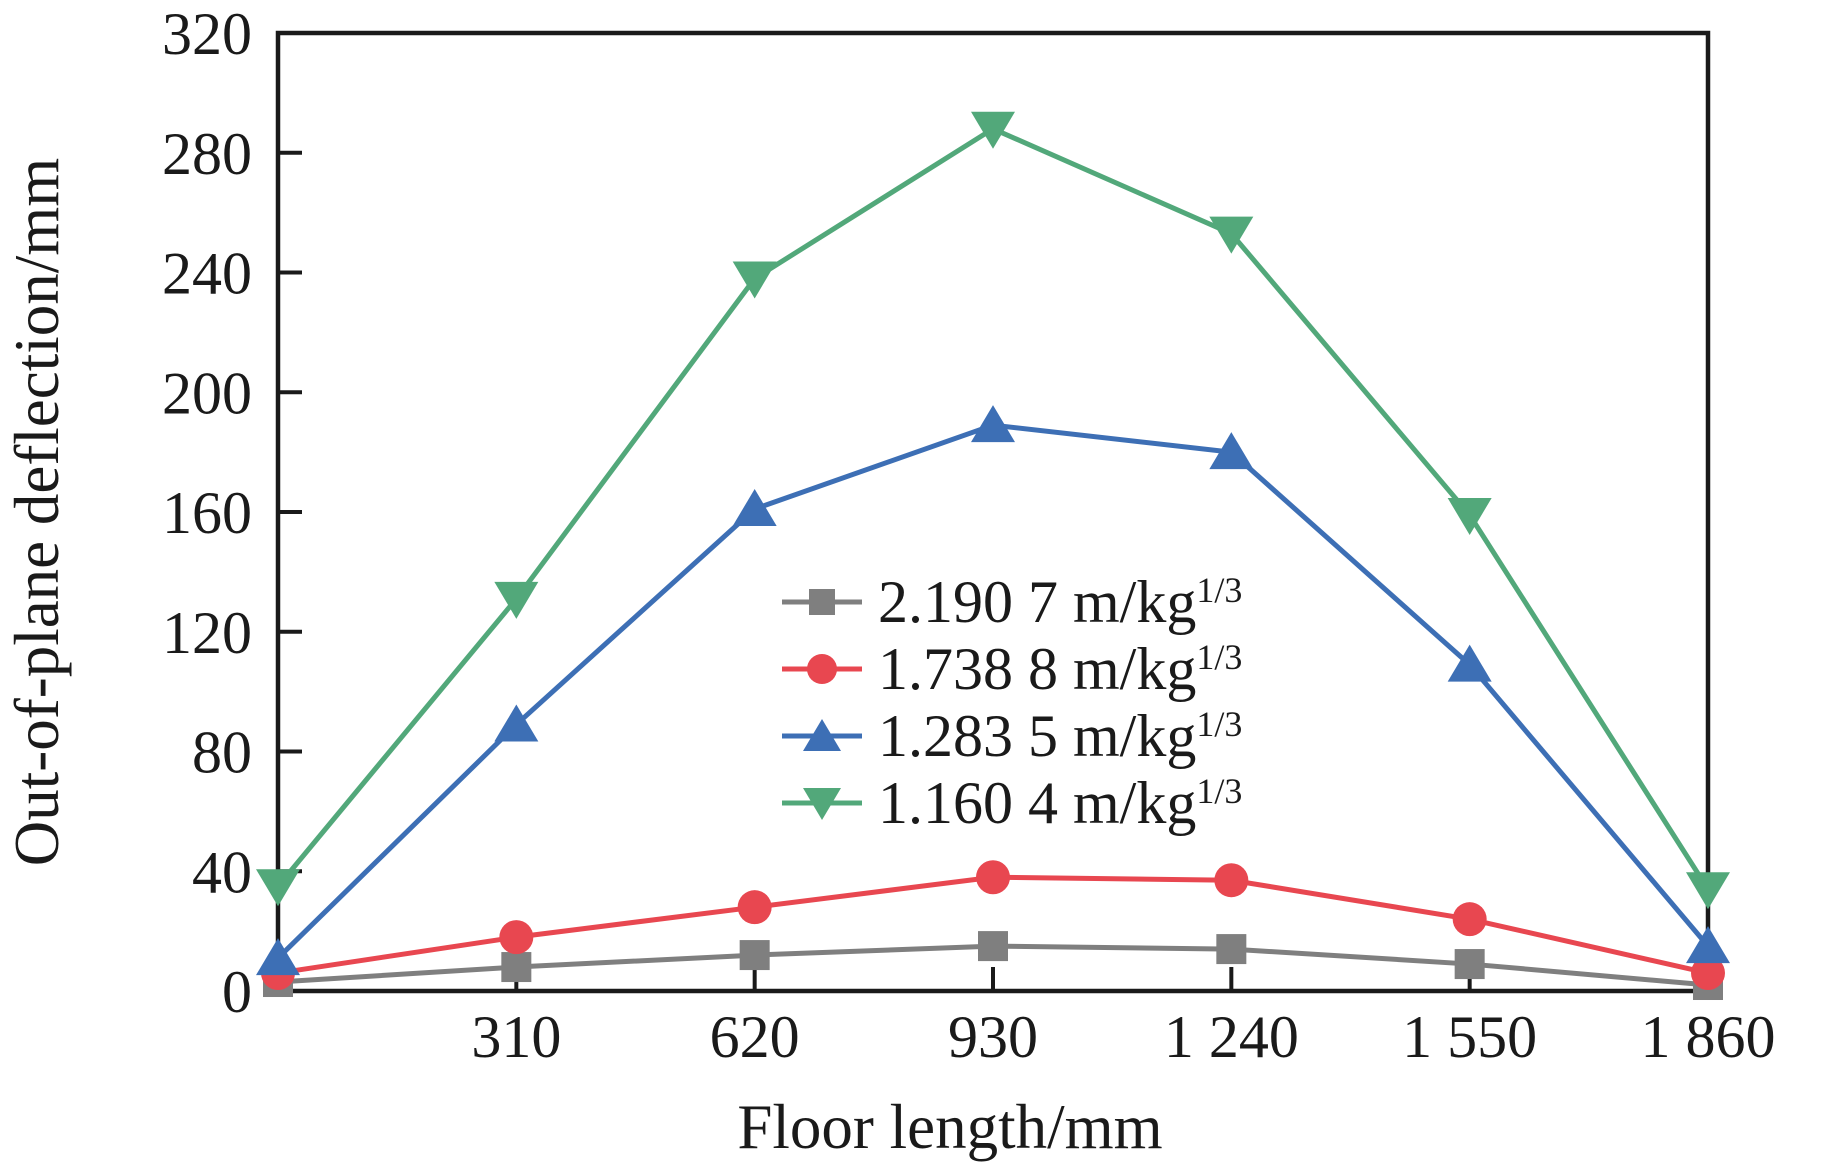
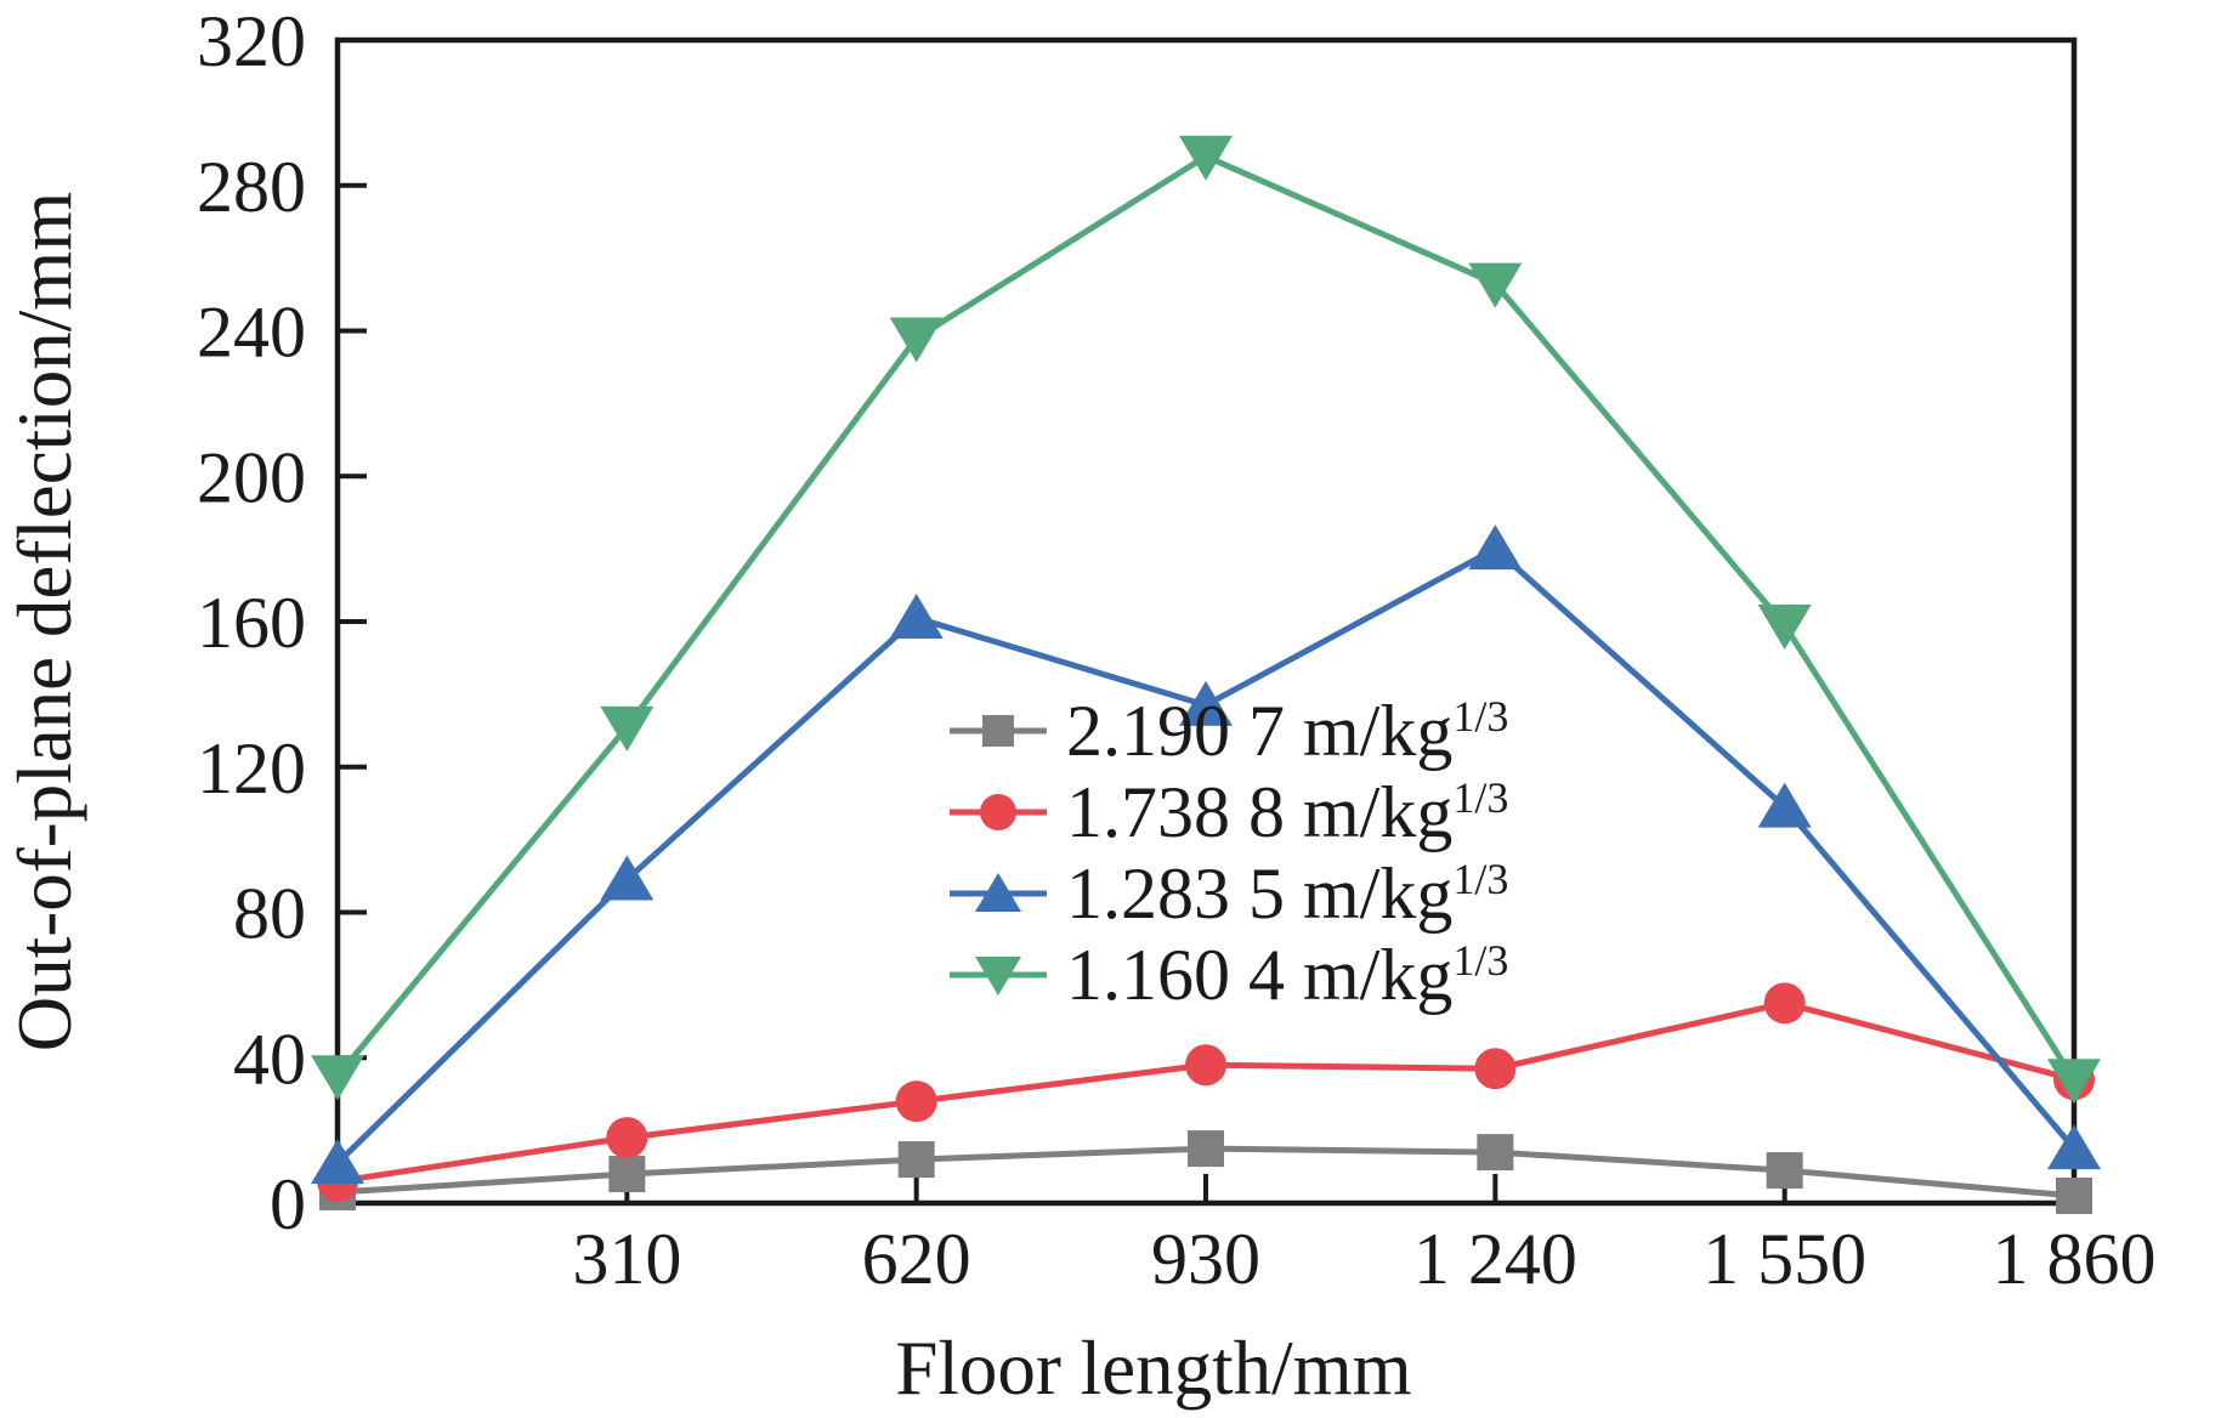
1.283 5 m/kg/930: 189 -> 137
1.738 8 m/kg/1550: 24 -> 55
1.738 8 m/kg/1860: 6 -> 34
